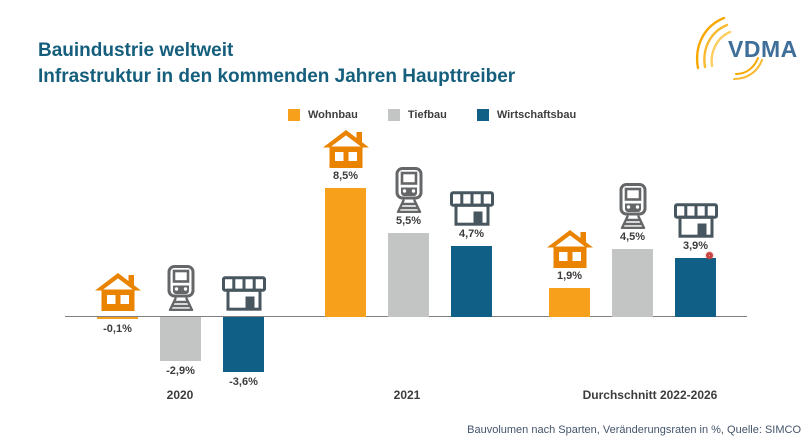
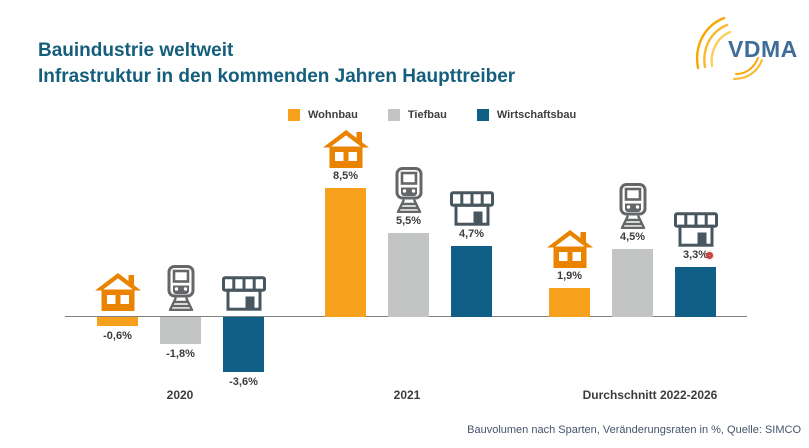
Wohnbau/2020: -0,1% -> -0,6%
Tiefbau/2020: -2,9% -> -1,8%
Wirtschaftsbau/Durchschnitt 2022-2026: 3,9% -> 3,3%
